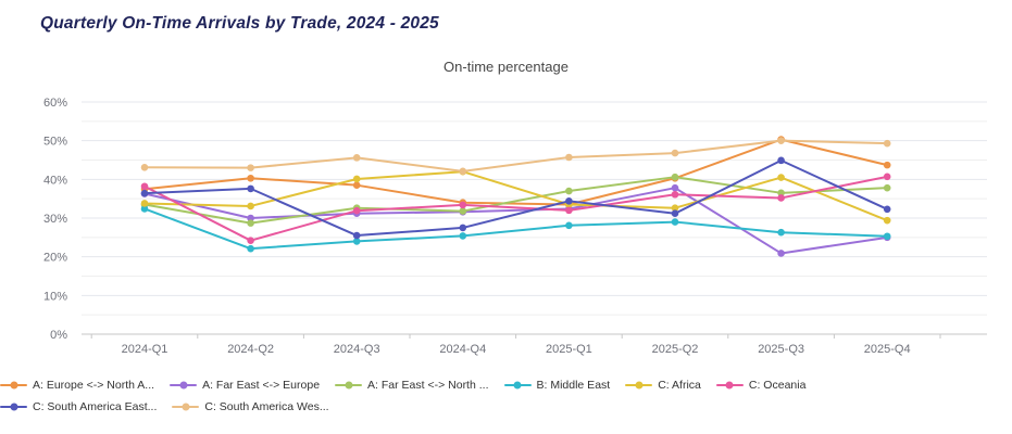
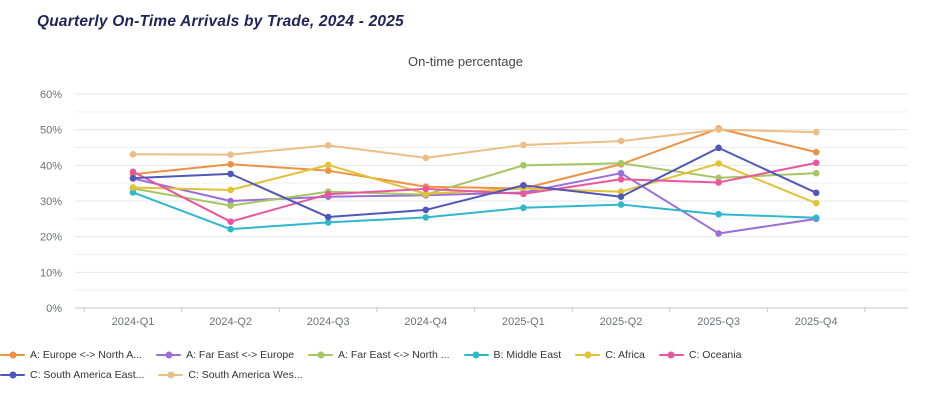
C: Africa/2024-Q4: 42% -> 32%
A: Far East <-> North .../2025-Q1: 37% -> 40%
